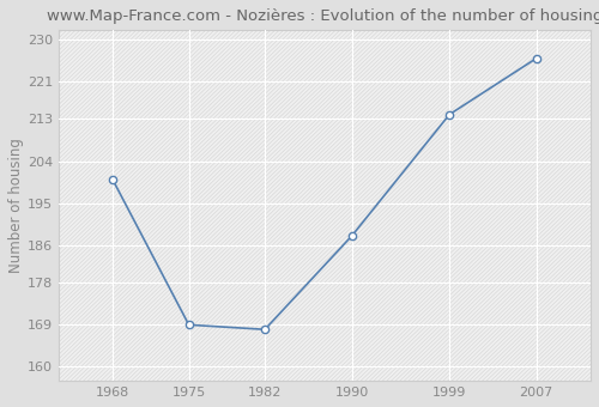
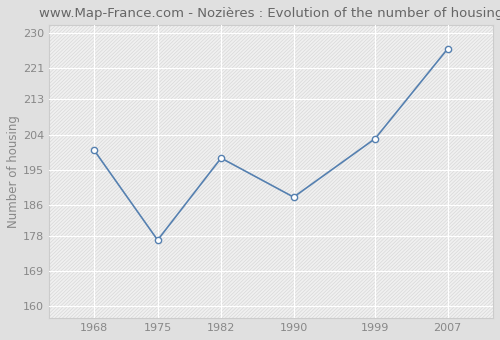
1975: 169 -> 177
1982: 168 -> 198
1999: 214 -> 203
